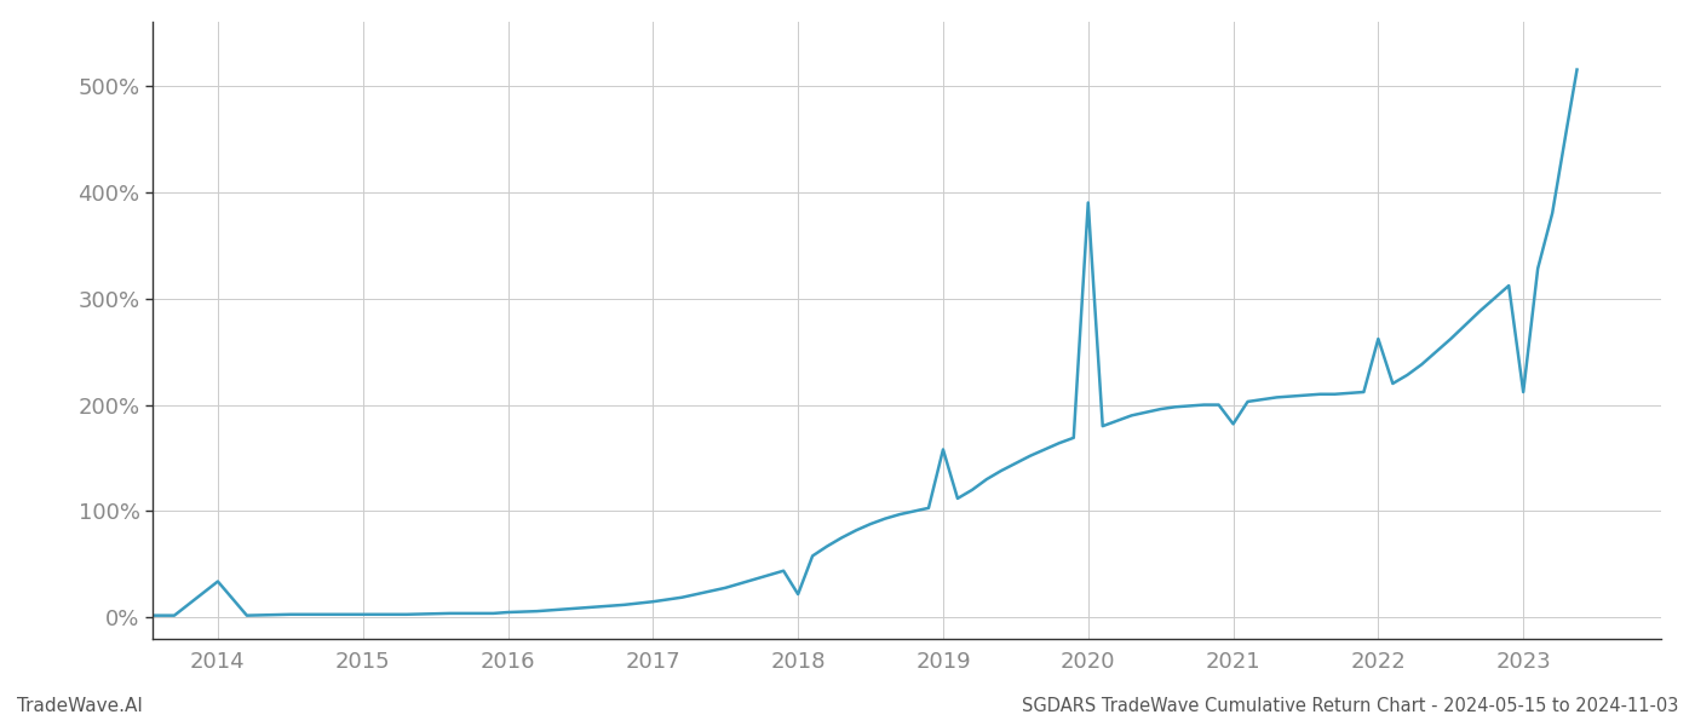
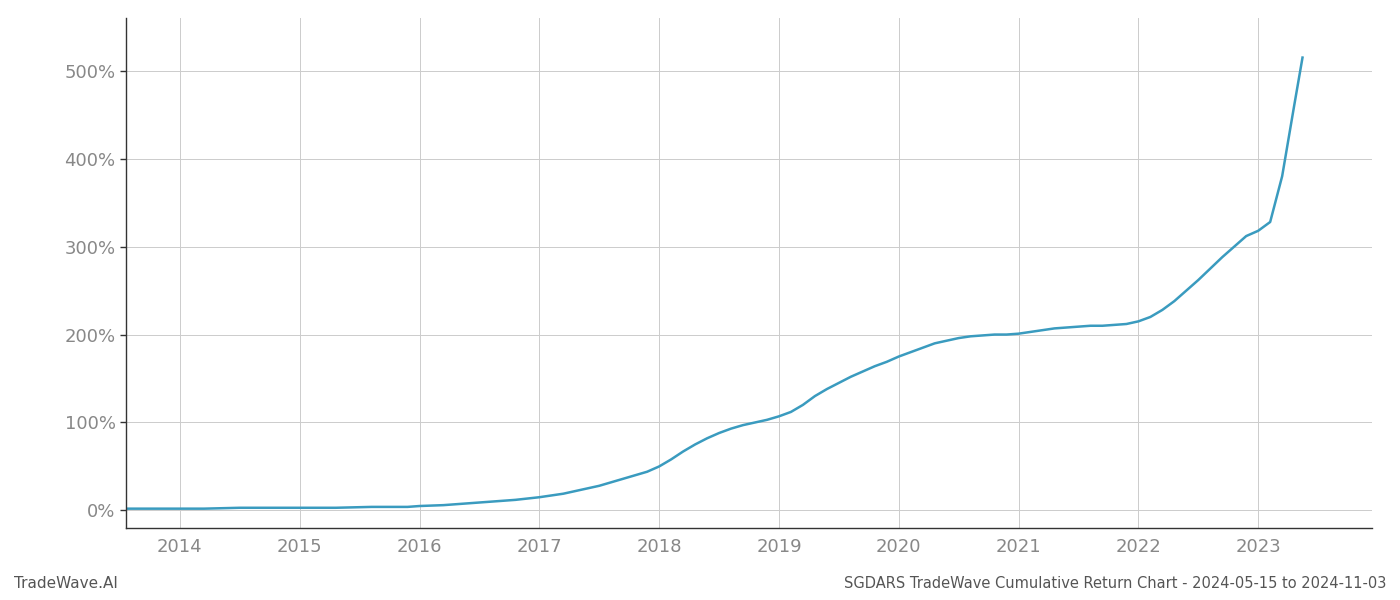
2014: 34% -> 2%
2018: 22% -> 50%
2019: 158% -> 107%
2020: 390% -> 175%
2021: 182% -> 201%
2022: 262% -> 215%
2023: 212% -> 318%
